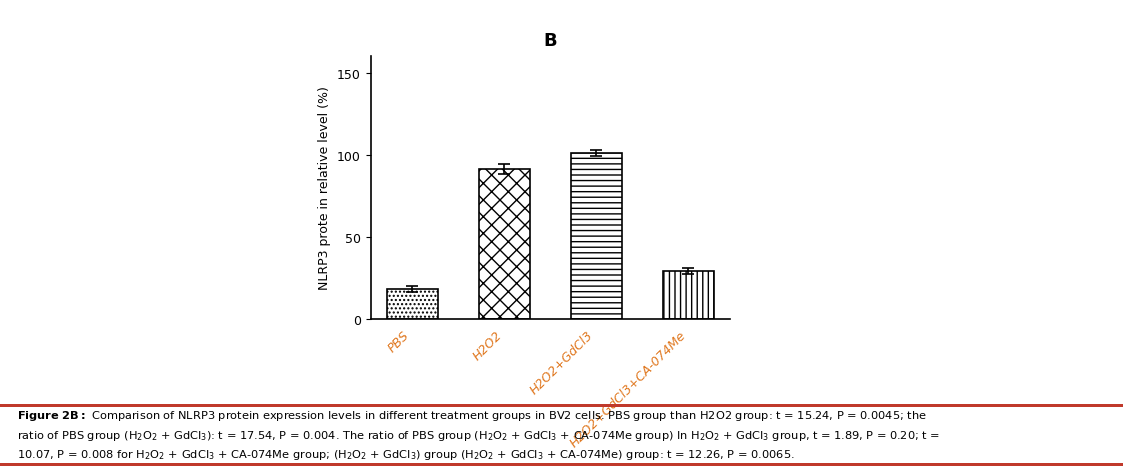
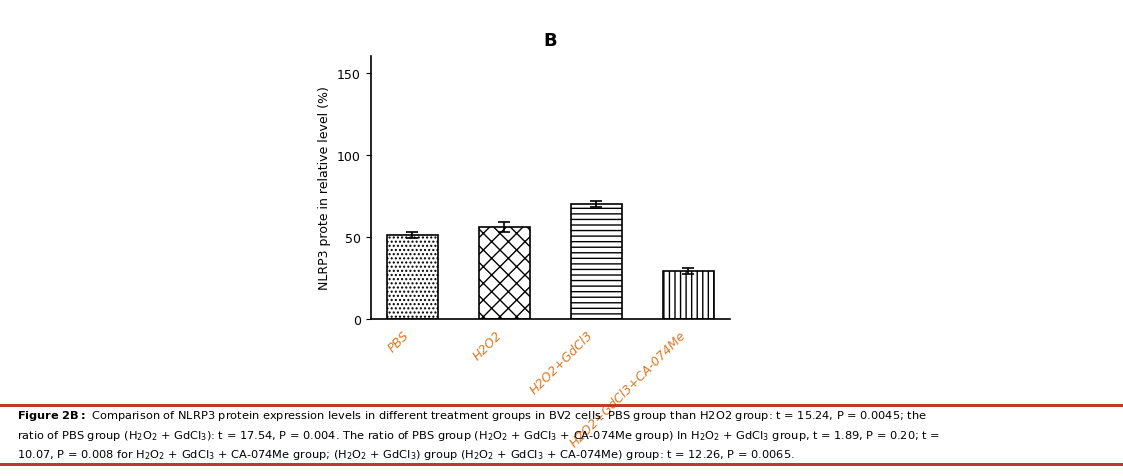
PBS: 18 -> 51
H2O2: 91 -> 56
H2O2+GdCl3: 101 -> 70
